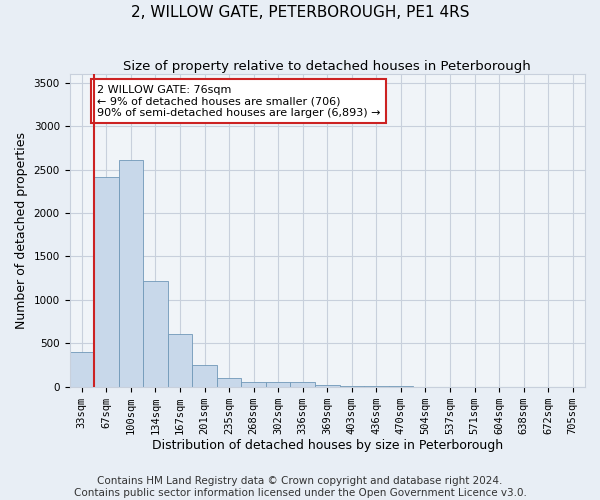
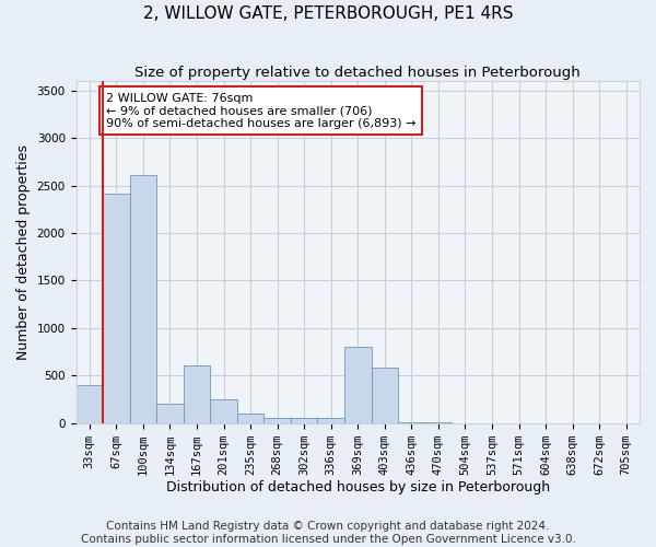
134sqm: 1220 -> 200
369sqm: 20 -> 800
403sqm: 10 -> 580
